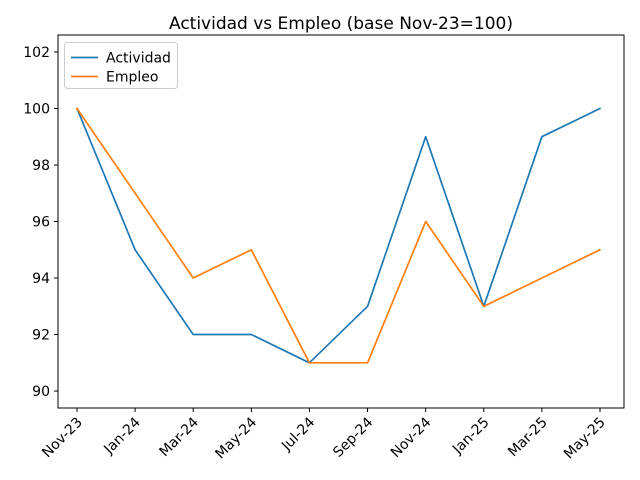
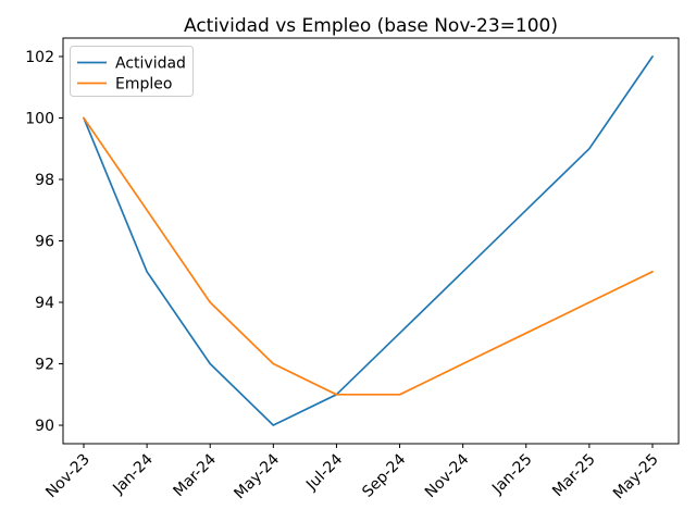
Actividad/May-24: 92 -> 90
Empleo/May-24: 95 -> 92
Actividad/Nov-24: 99 -> 95
Empleo/Nov-24: 96 -> 92
Actividad/Jan-25: 93 -> 97
Actividad/May-25: 100 -> 102
